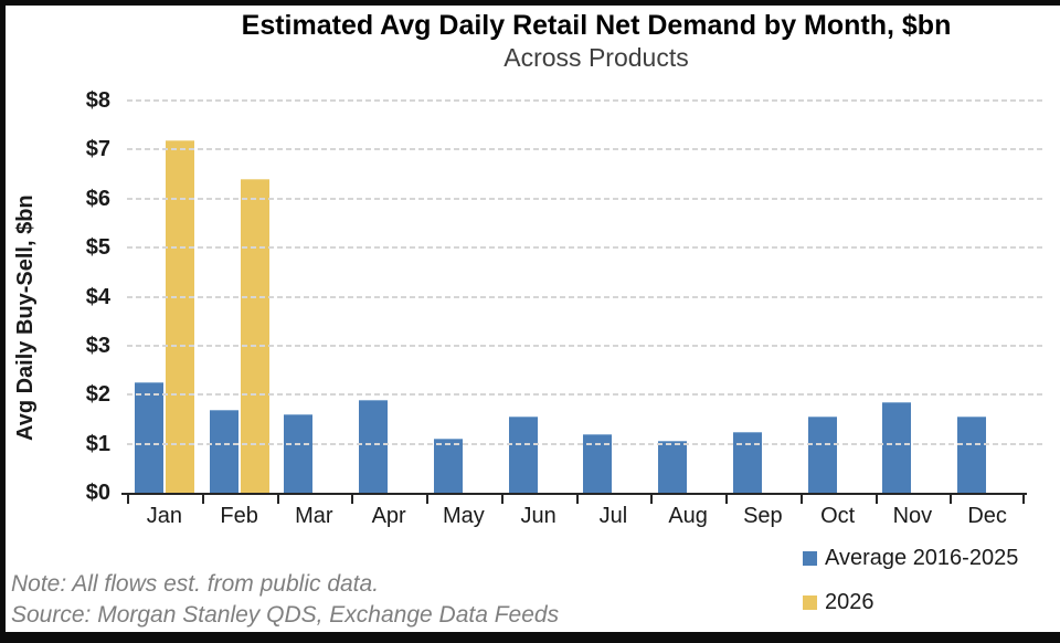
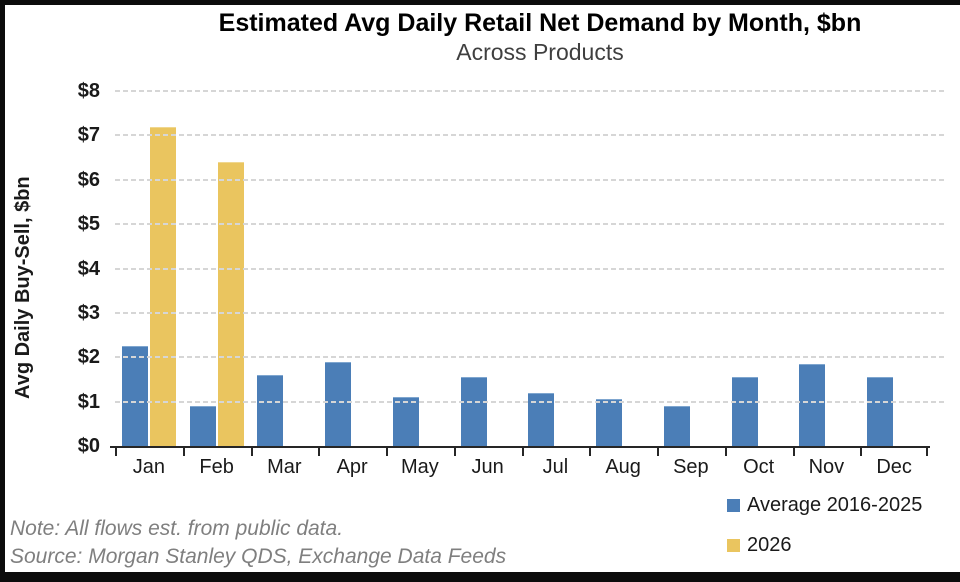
Average 2016-2025/Feb: $1.7 -> $0.9
Average 2016-2025/Sep: $1.2 -> $0.9
